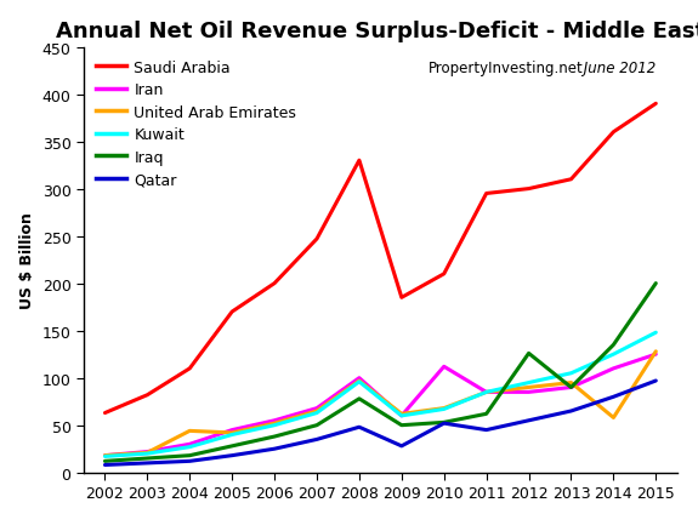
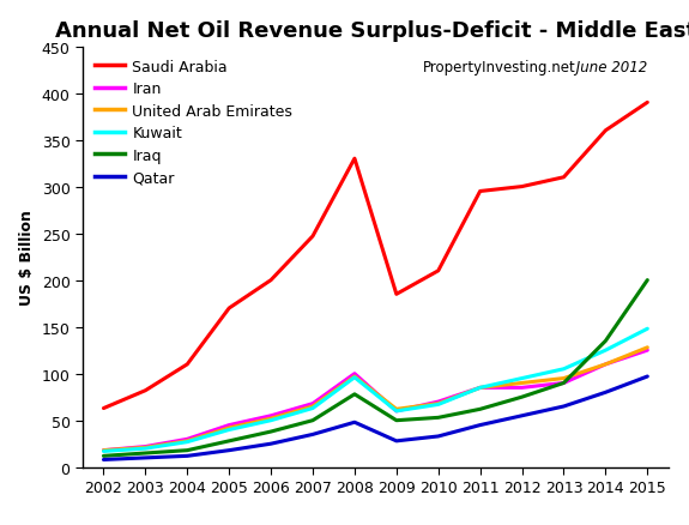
United Arab Emirates/2004: 44 -> 28
Iran/2010: 112 -> 70
Qatar/2010: 52 -> 33
Iraq/2012: 126 -> 75
United Arab Emirates/2014: 58 -> 110
